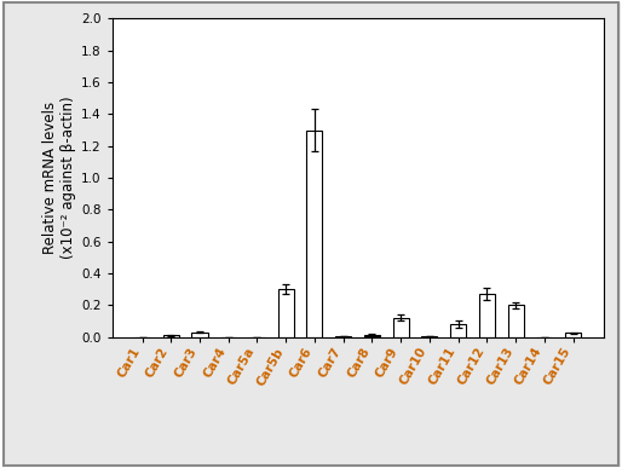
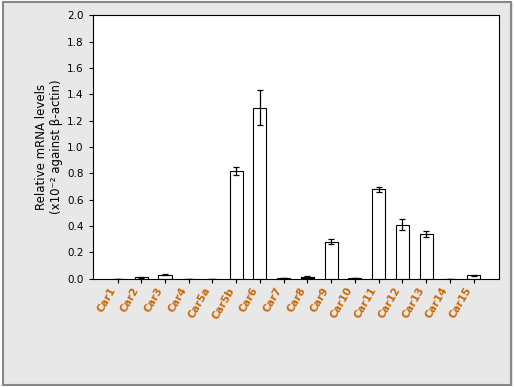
Car5b: 0.30 -> 0.82
Car9: 0.12 -> 0.28
Car11: 0.08 -> 0.68
Car12: 0.27 -> 0.41
Car13: 0.20 -> 0.34
